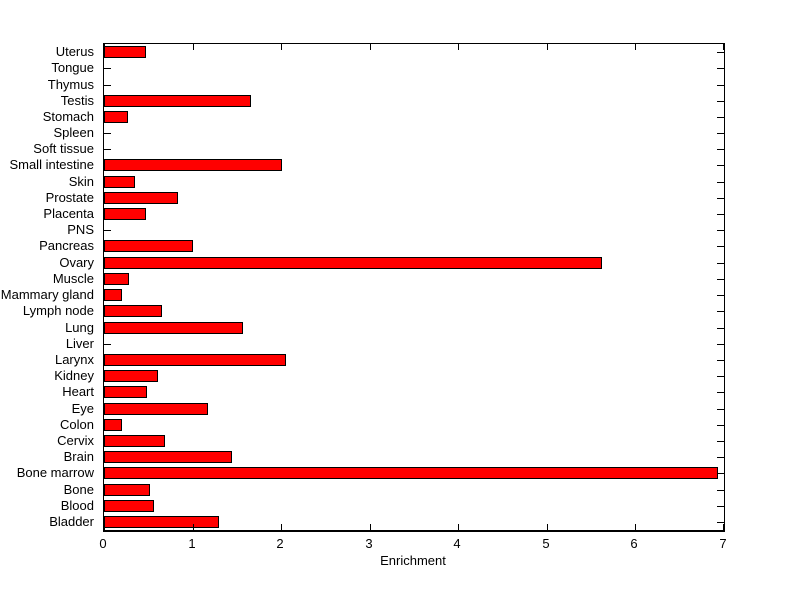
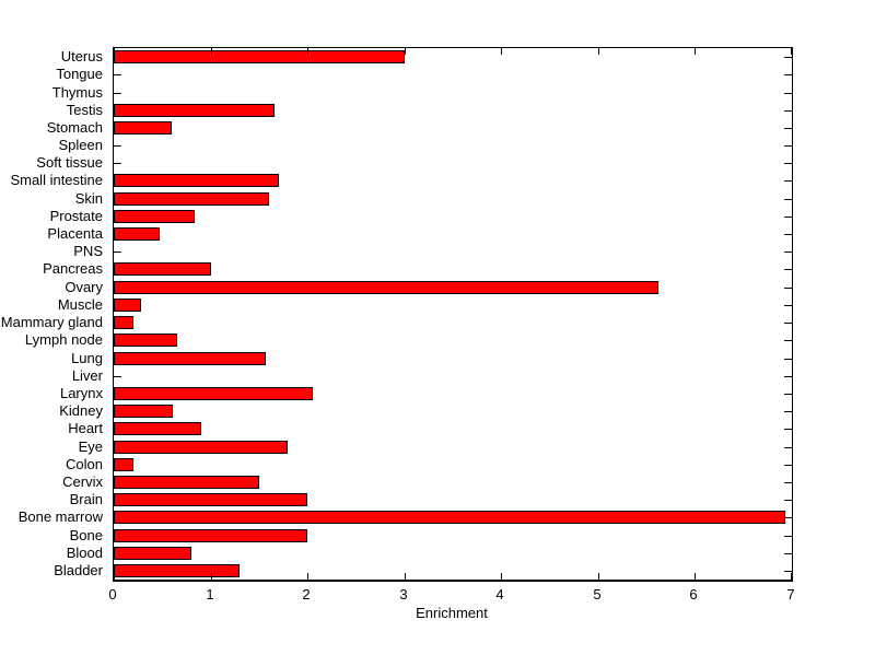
Uterus: 0.5 -> 3.0
Stomach: 0.3 -> 0.6
Small intestine: 2.0 -> 1.7
Skin: 0.3 -> 1.6
Heart: 0.5 -> 0.9
Eye: 1.2 -> 1.8
Cervix: 0.7 -> 1.5
Brain: 1.4 -> 2.0
Bone: 0.5 -> 2.0
Blood: 0.6 -> 0.8
